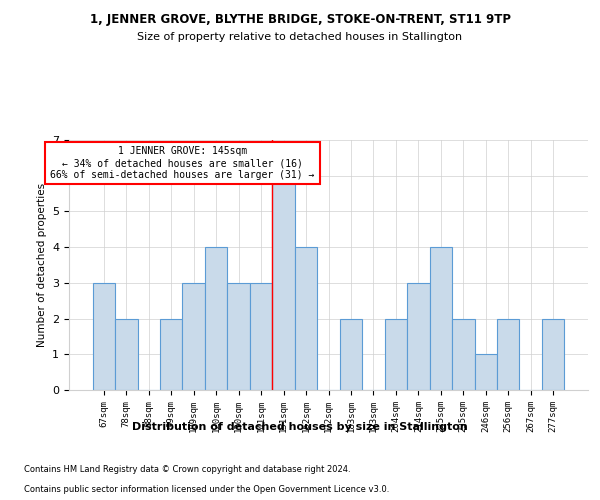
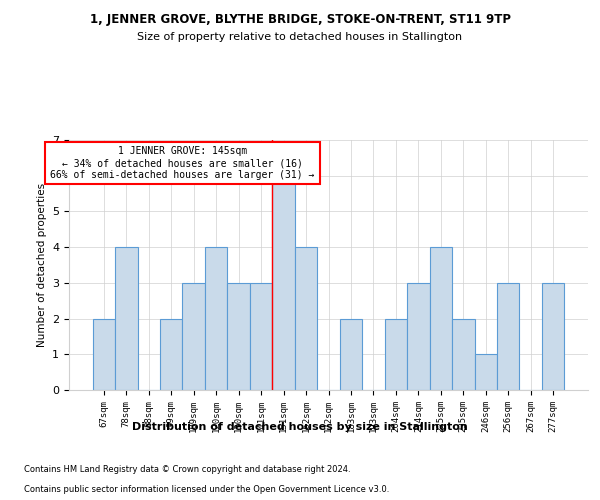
67sqm: 3 -> 2
78sqm: 2 -> 4
256sqm: 2 -> 3
277sqm: 2 -> 3
